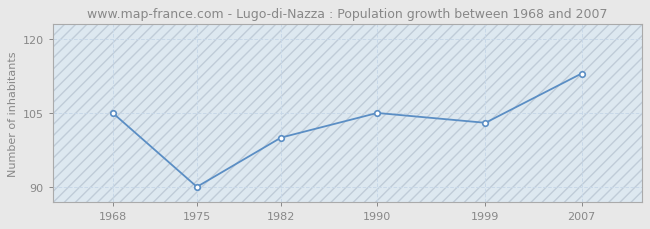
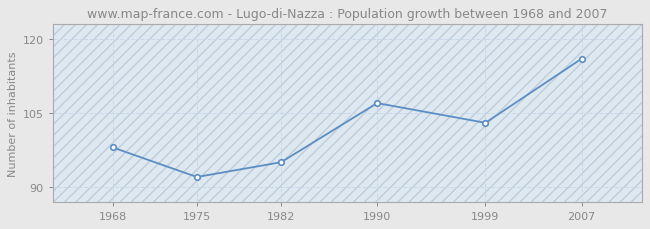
1968: 105 -> 98
1975: 90 -> 92
1982: 100 -> 95
1990: 105 -> 107
2007: 113 -> 116
